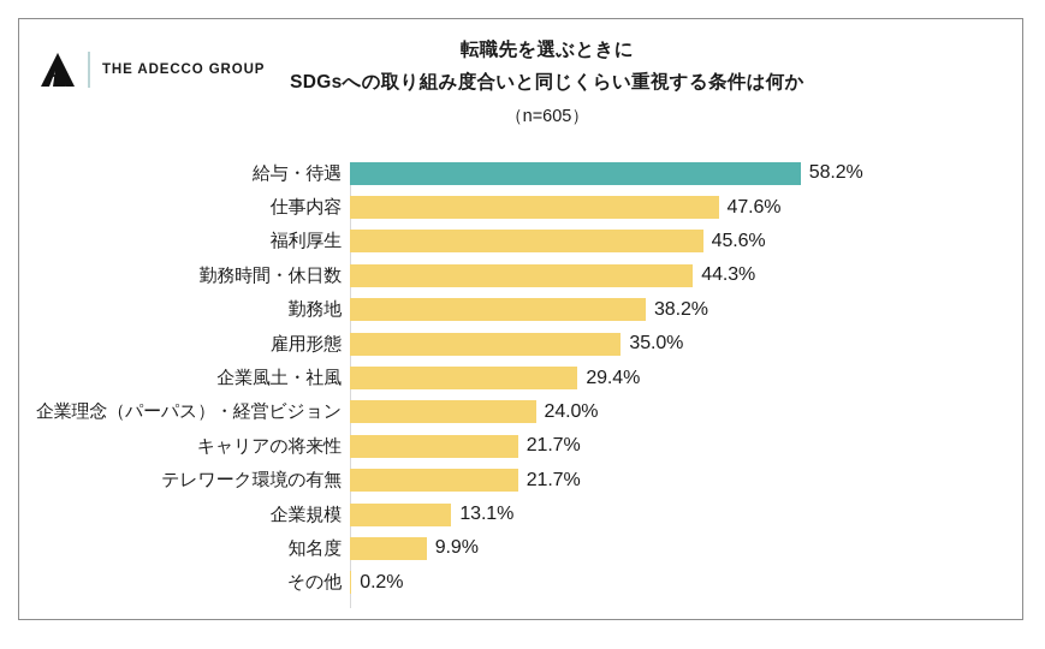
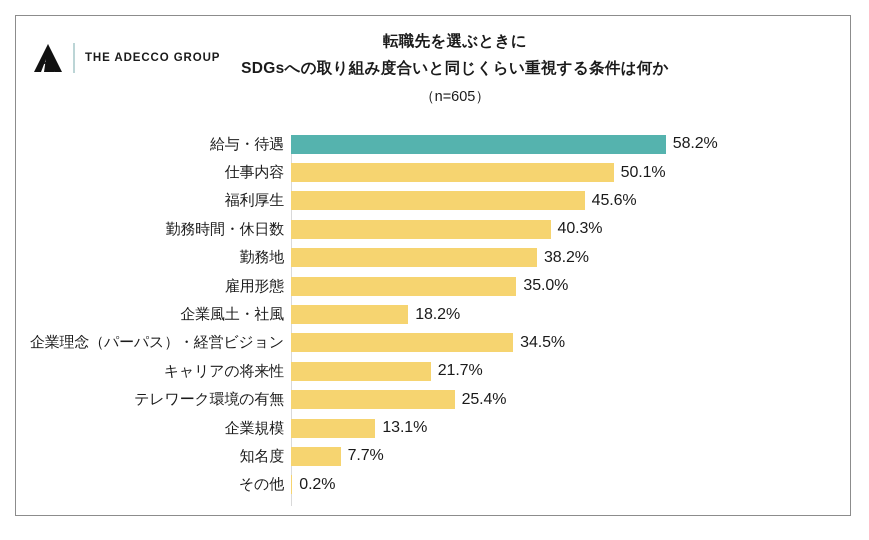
仕事内容: 47.6% -> 50.1%
勤務時間・休日数: 44.3% -> 40.3%
企業風土・社風: 29.4% -> 18.2%
企業理念（パーパス）・経営ビジョン: 24.0% -> 34.5%
テレワーク環境の有無: 21.7% -> 25.4%
知名度: 9.9% -> 7.7%
